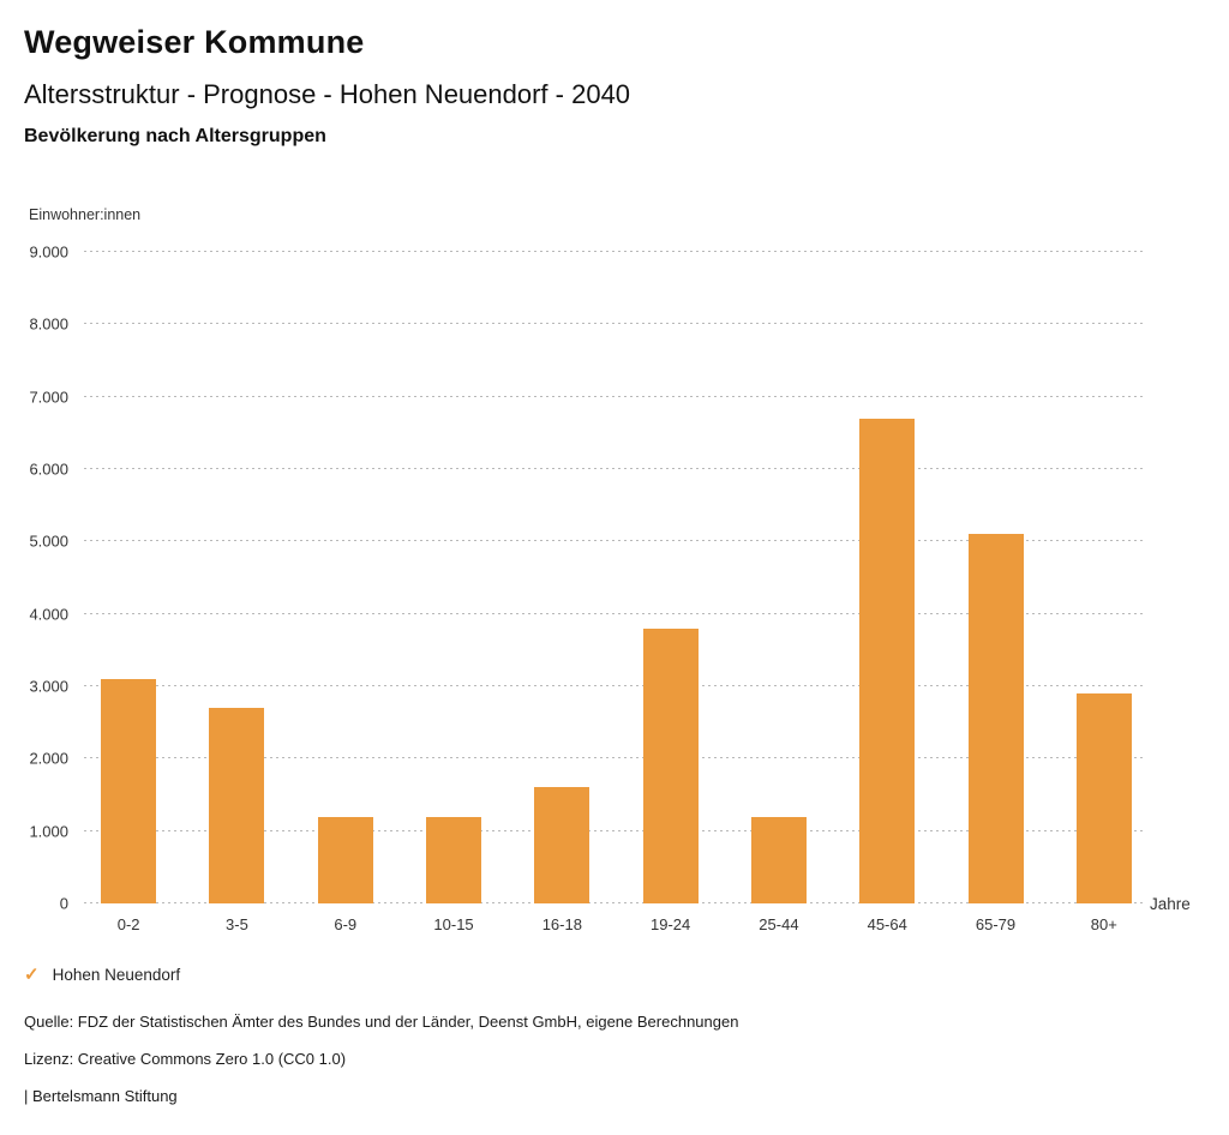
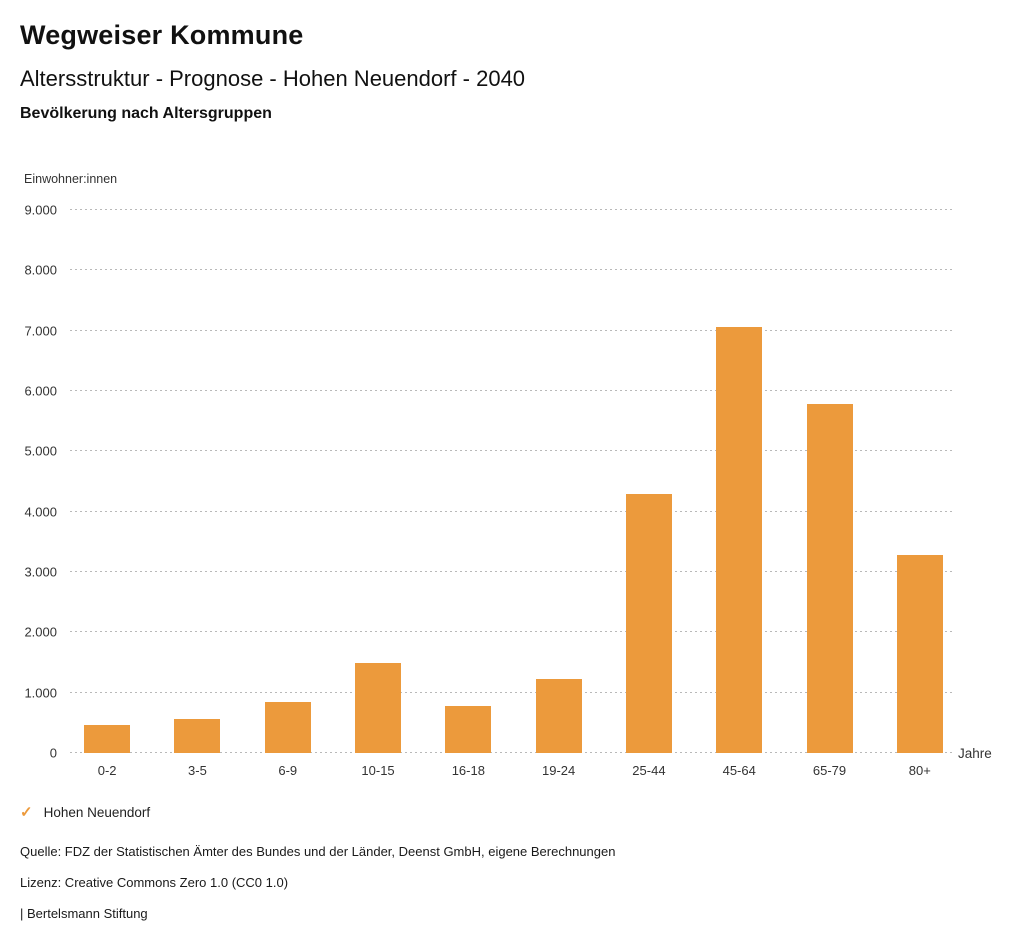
0-2: 3100 -> 500
3-5: 2700 -> 600
6-9: 1200 -> 800
10-15: 1200 -> 1500
16-18: 1600 -> 800
19-24: 3800 -> 1200
25-44: 1200 -> 4300
45-64: 6700 -> 7100
65-79: 5100 -> 5800
80+: 2900 -> 3300
